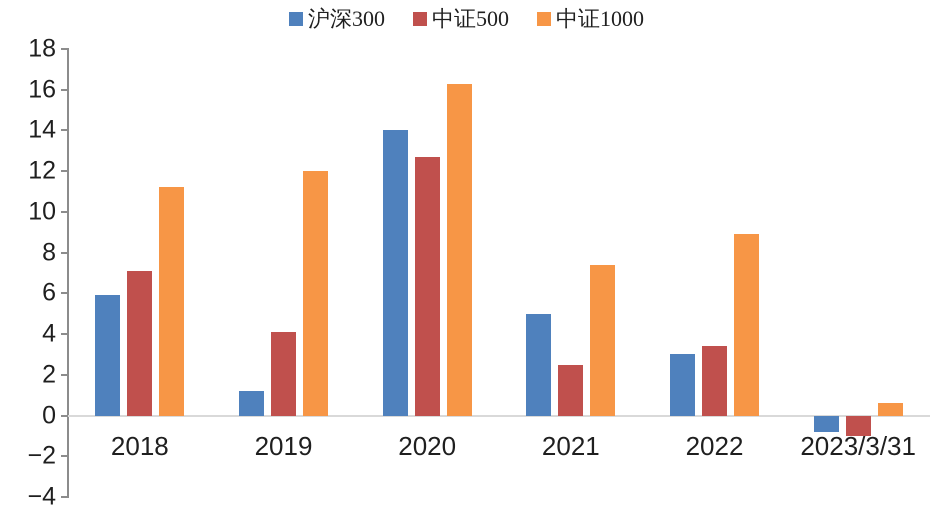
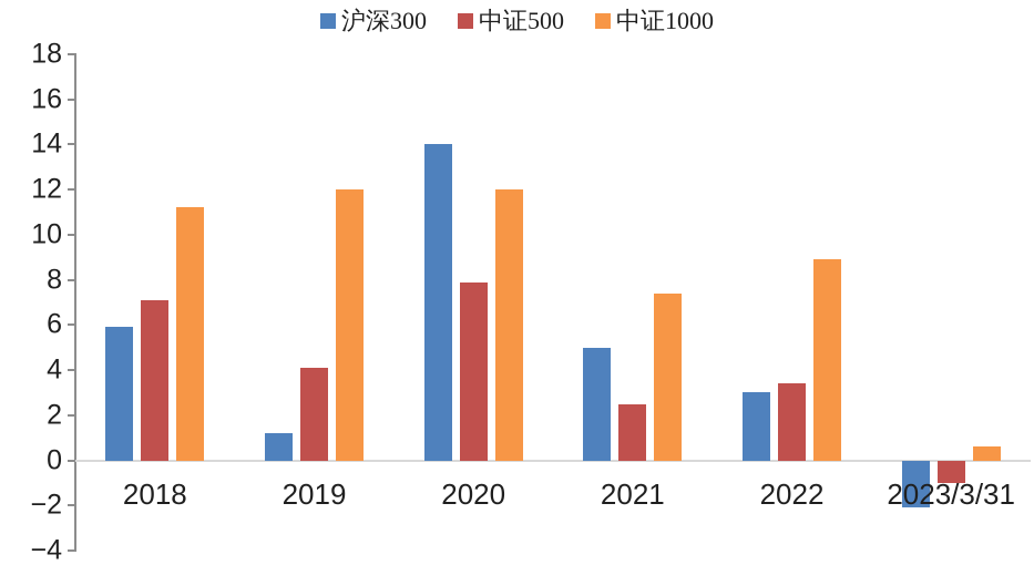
中证500/2020: 12.7 -> 7.9
中证1000/2020: 16.3 -> 12.0
沪深300/2023/3/31: -0.8 -> -2.1
